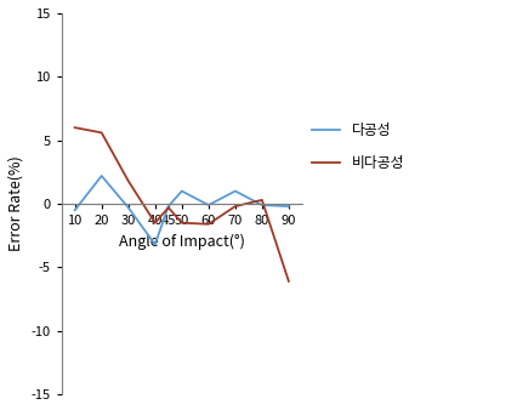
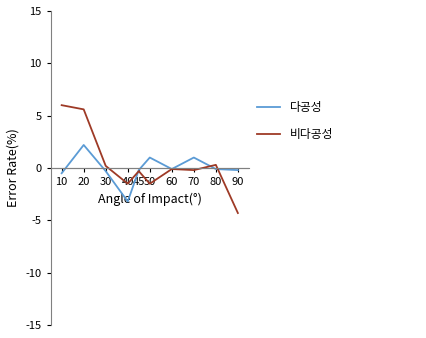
비다공성/30: 1.8 -> 0.2
비다공성/60: -1.6 -> -0.1
비다공성/90: -6.1 -> -4.3
